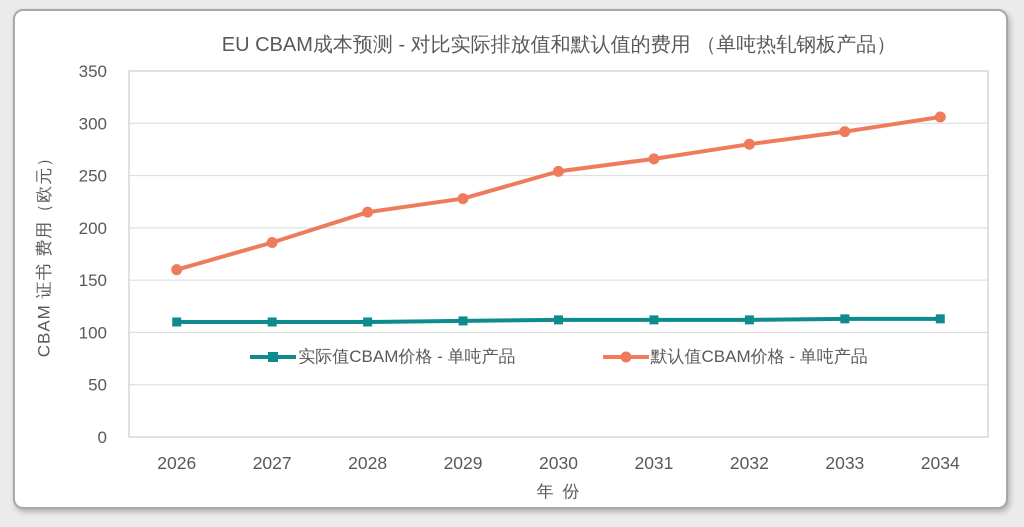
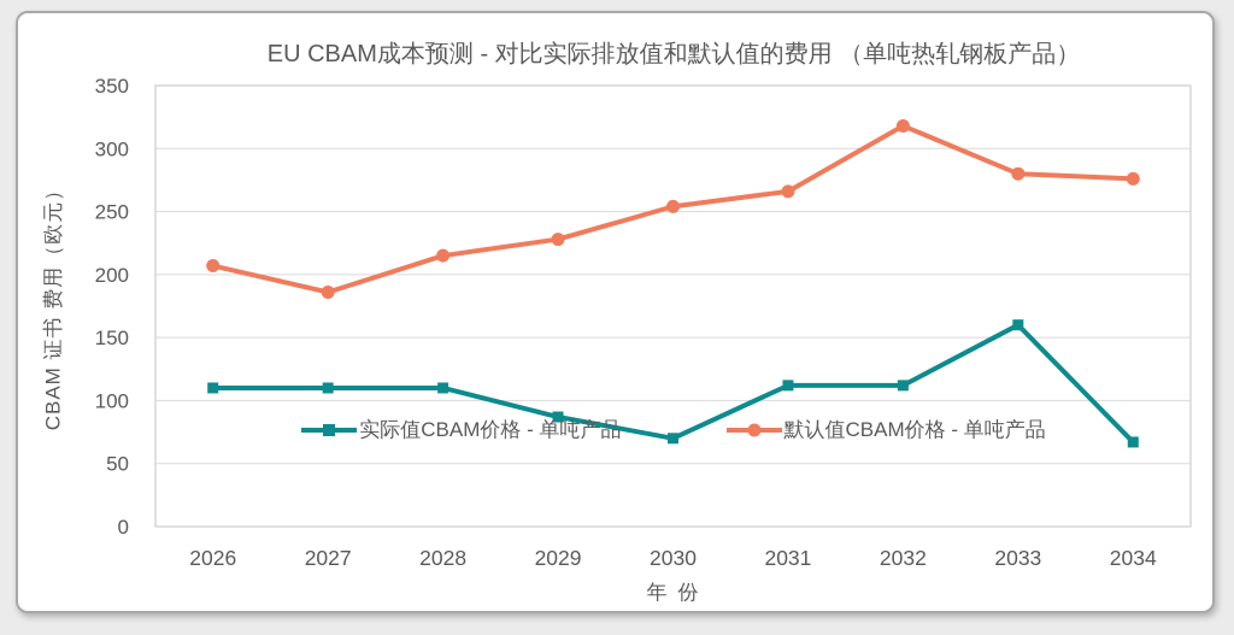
默认值CBAM价格 - 单吨产品/2026: 160 -> 207
实际值CBAM价格 - 单吨产品/2029: 111 -> 87
实际值CBAM价格 - 单吨产品/2030: 112 -> 70
默认值CBAM价格 - 单吨产品/2032: 280 -> 318
实际值CBAM价格 - 单吨产品/2033: 113 -> 160
默认值CBAM价格 - 单吨产品/2033: 292 -> 280
实际值CBAM价格 - 单吨产品/2034: 113 -> 67
默认值CBAM价格 - 单吨产品/2034: 306 -> 276
